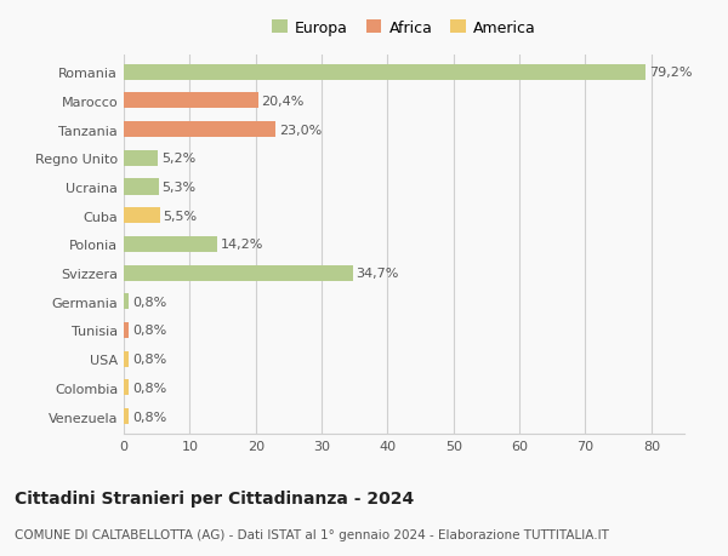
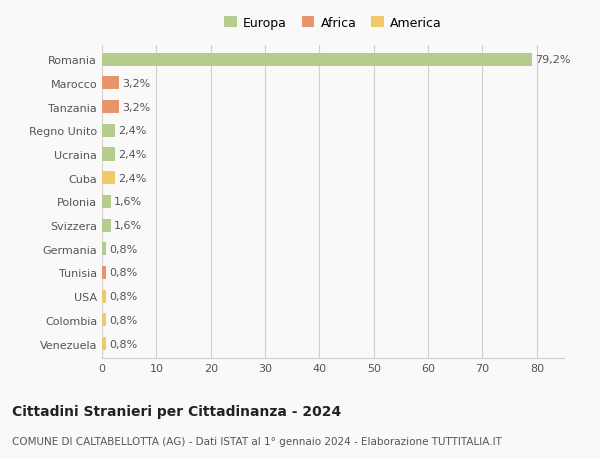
Marocco: 20,4% -> 3,2%
Tanzania: 23,0% -> 3,2%
Regno Unito: 5,2% -> 2,4%
Ucraina: 5,3% -> 2,4%
Cuba: 5,5% -> 2,4%
Polonia: 14,2% -> 1,6%
Svizzera: 34,7% -> 1,6%
